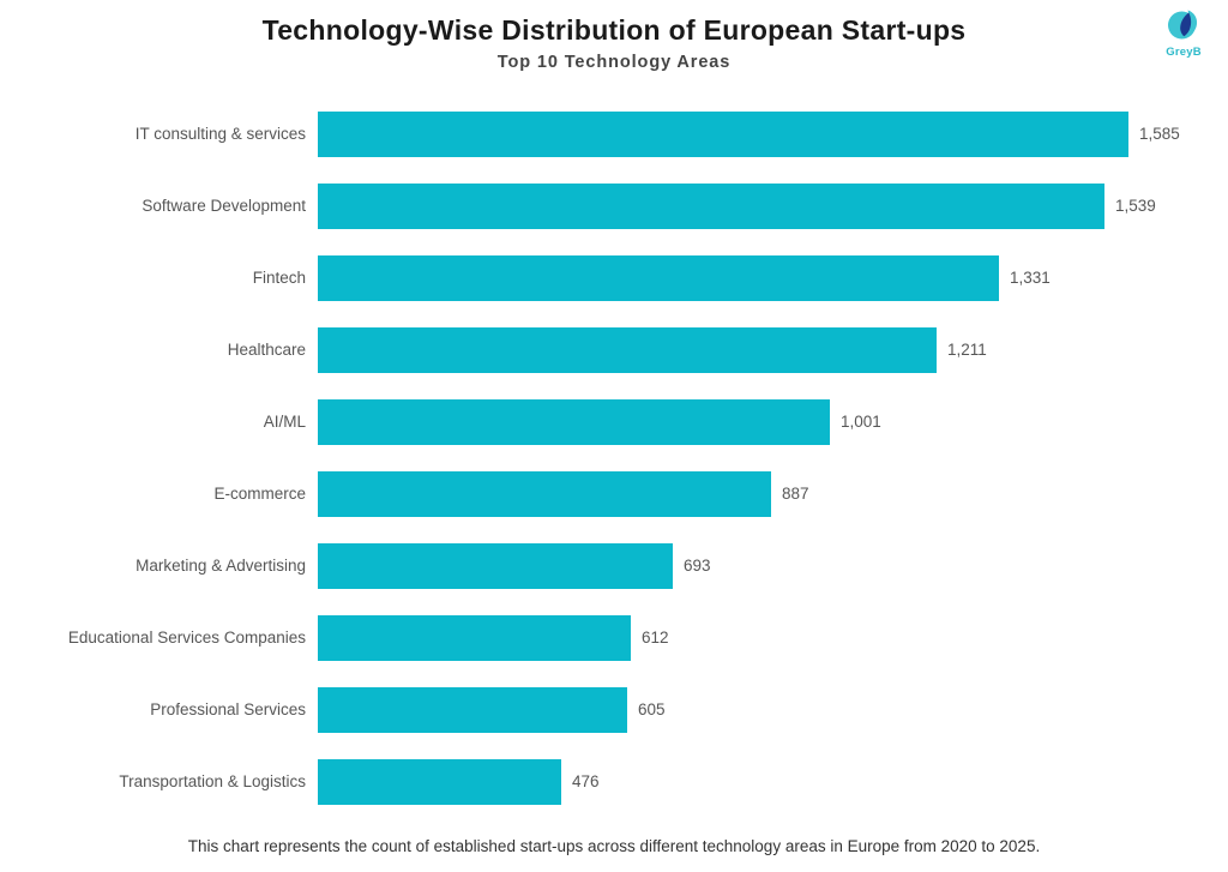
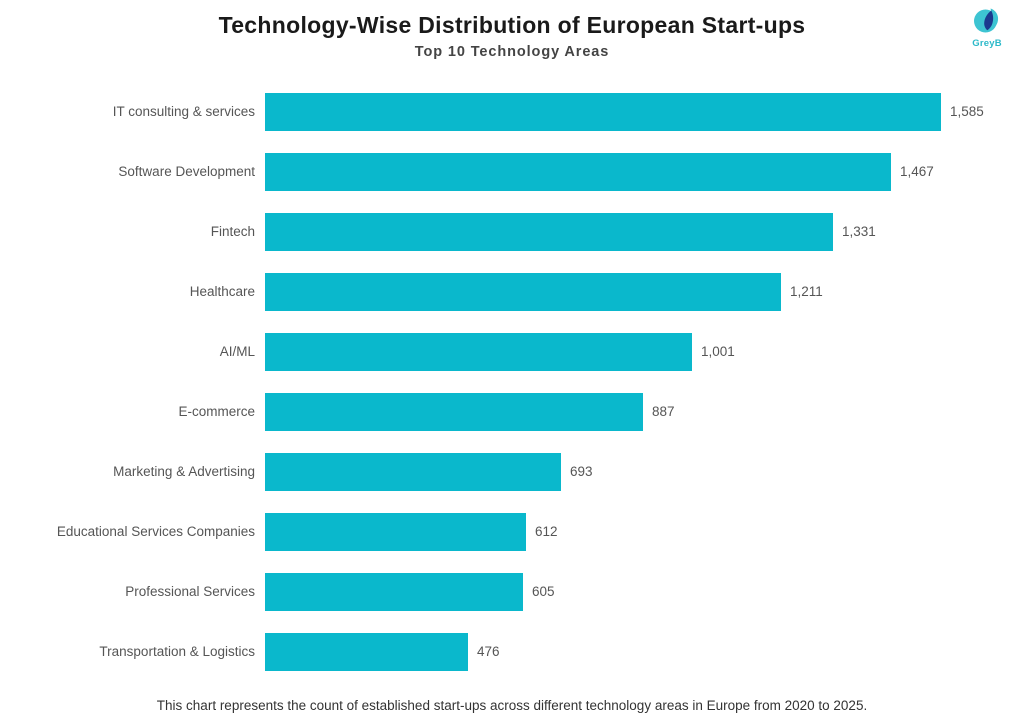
Software Development: 1,539 -> 1,467
